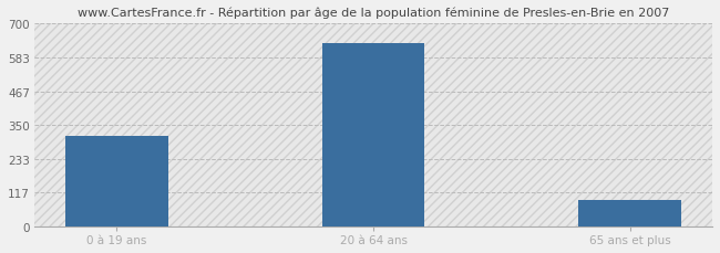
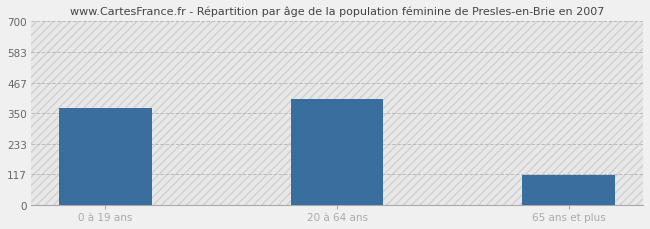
0 à 19 ans: 311 -> 370
20 à 64 ans: 631 -> 405
65 ans et plus: 90 -> 115
